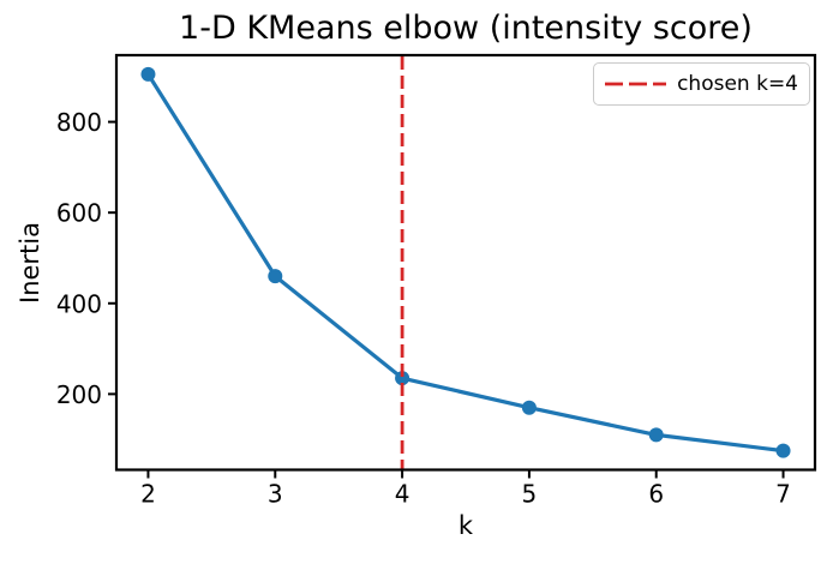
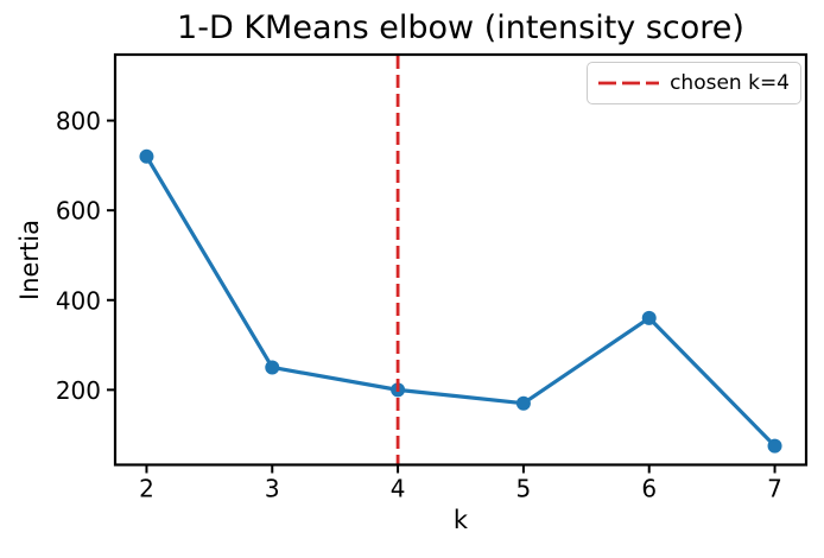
2: 900 -> 720
3: 460 -> 250
4: 240 -> 200
6: 110 -> 360
